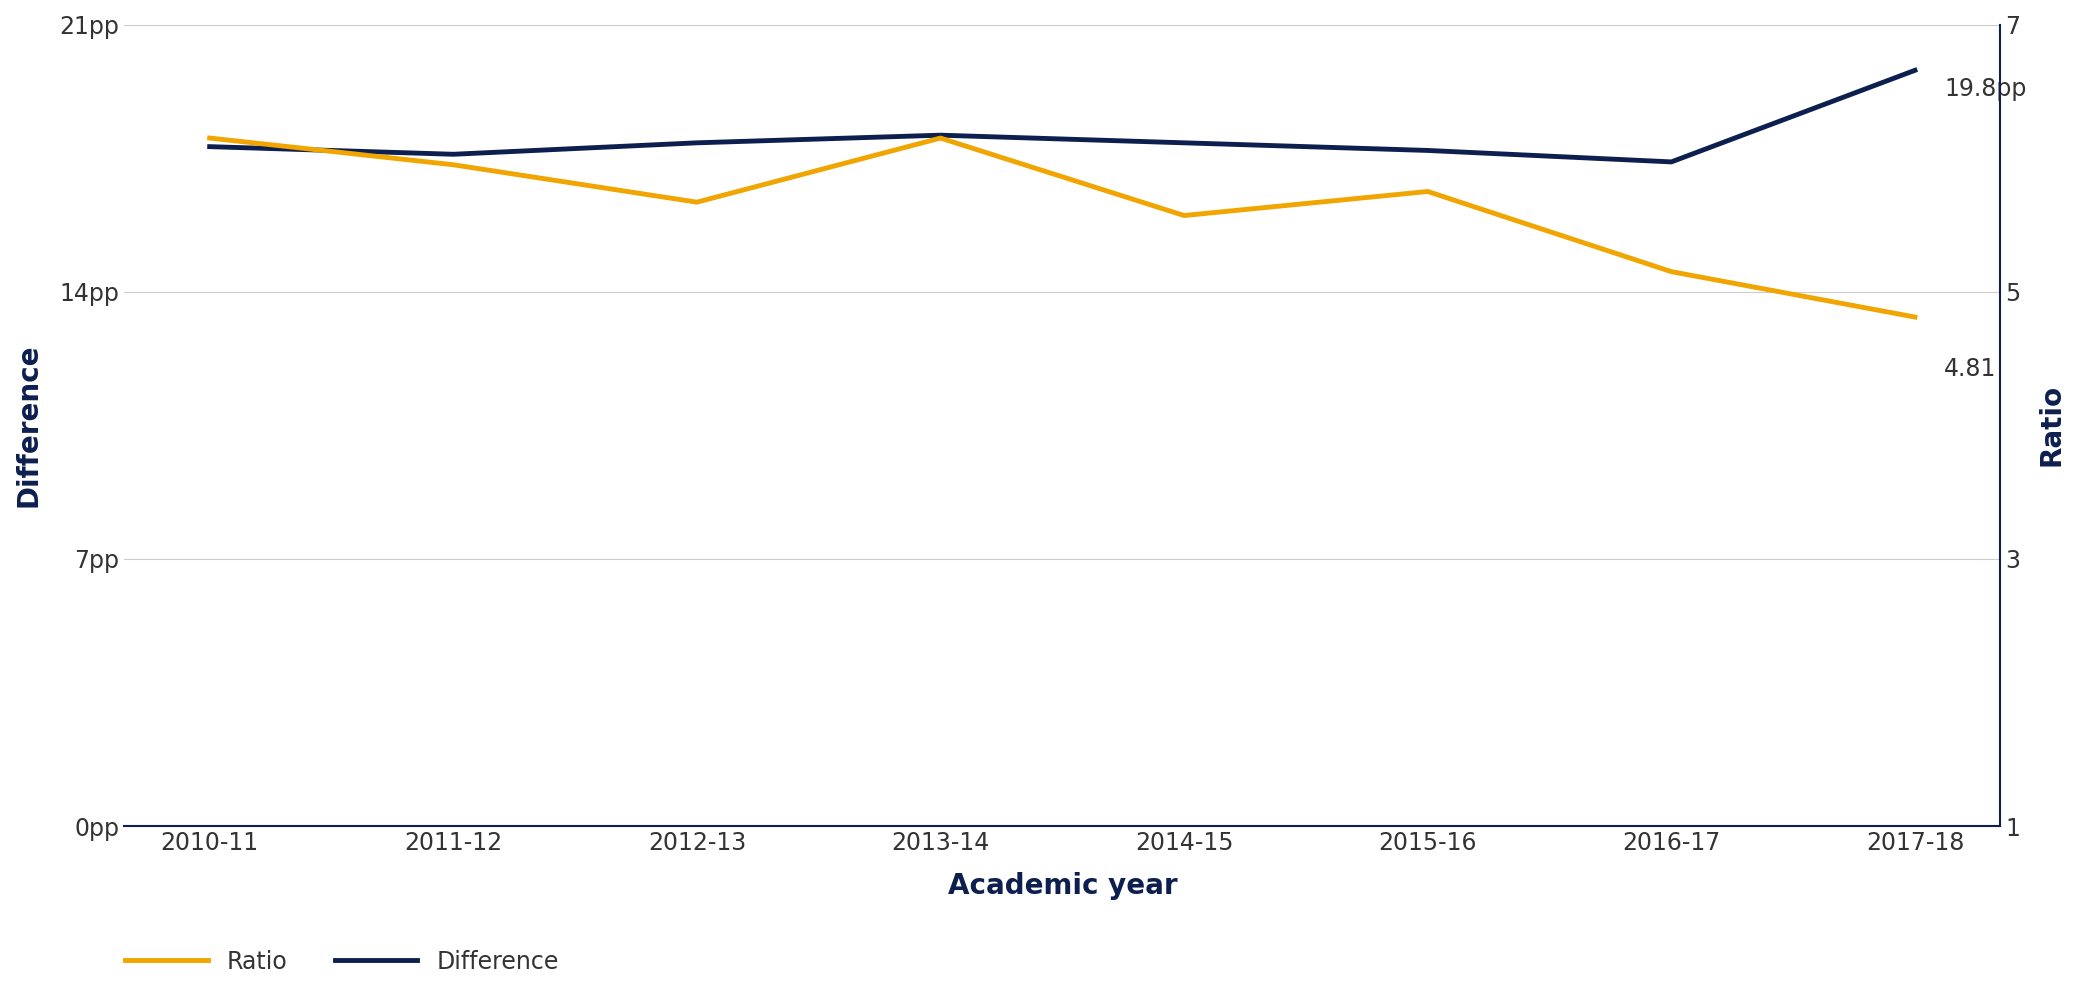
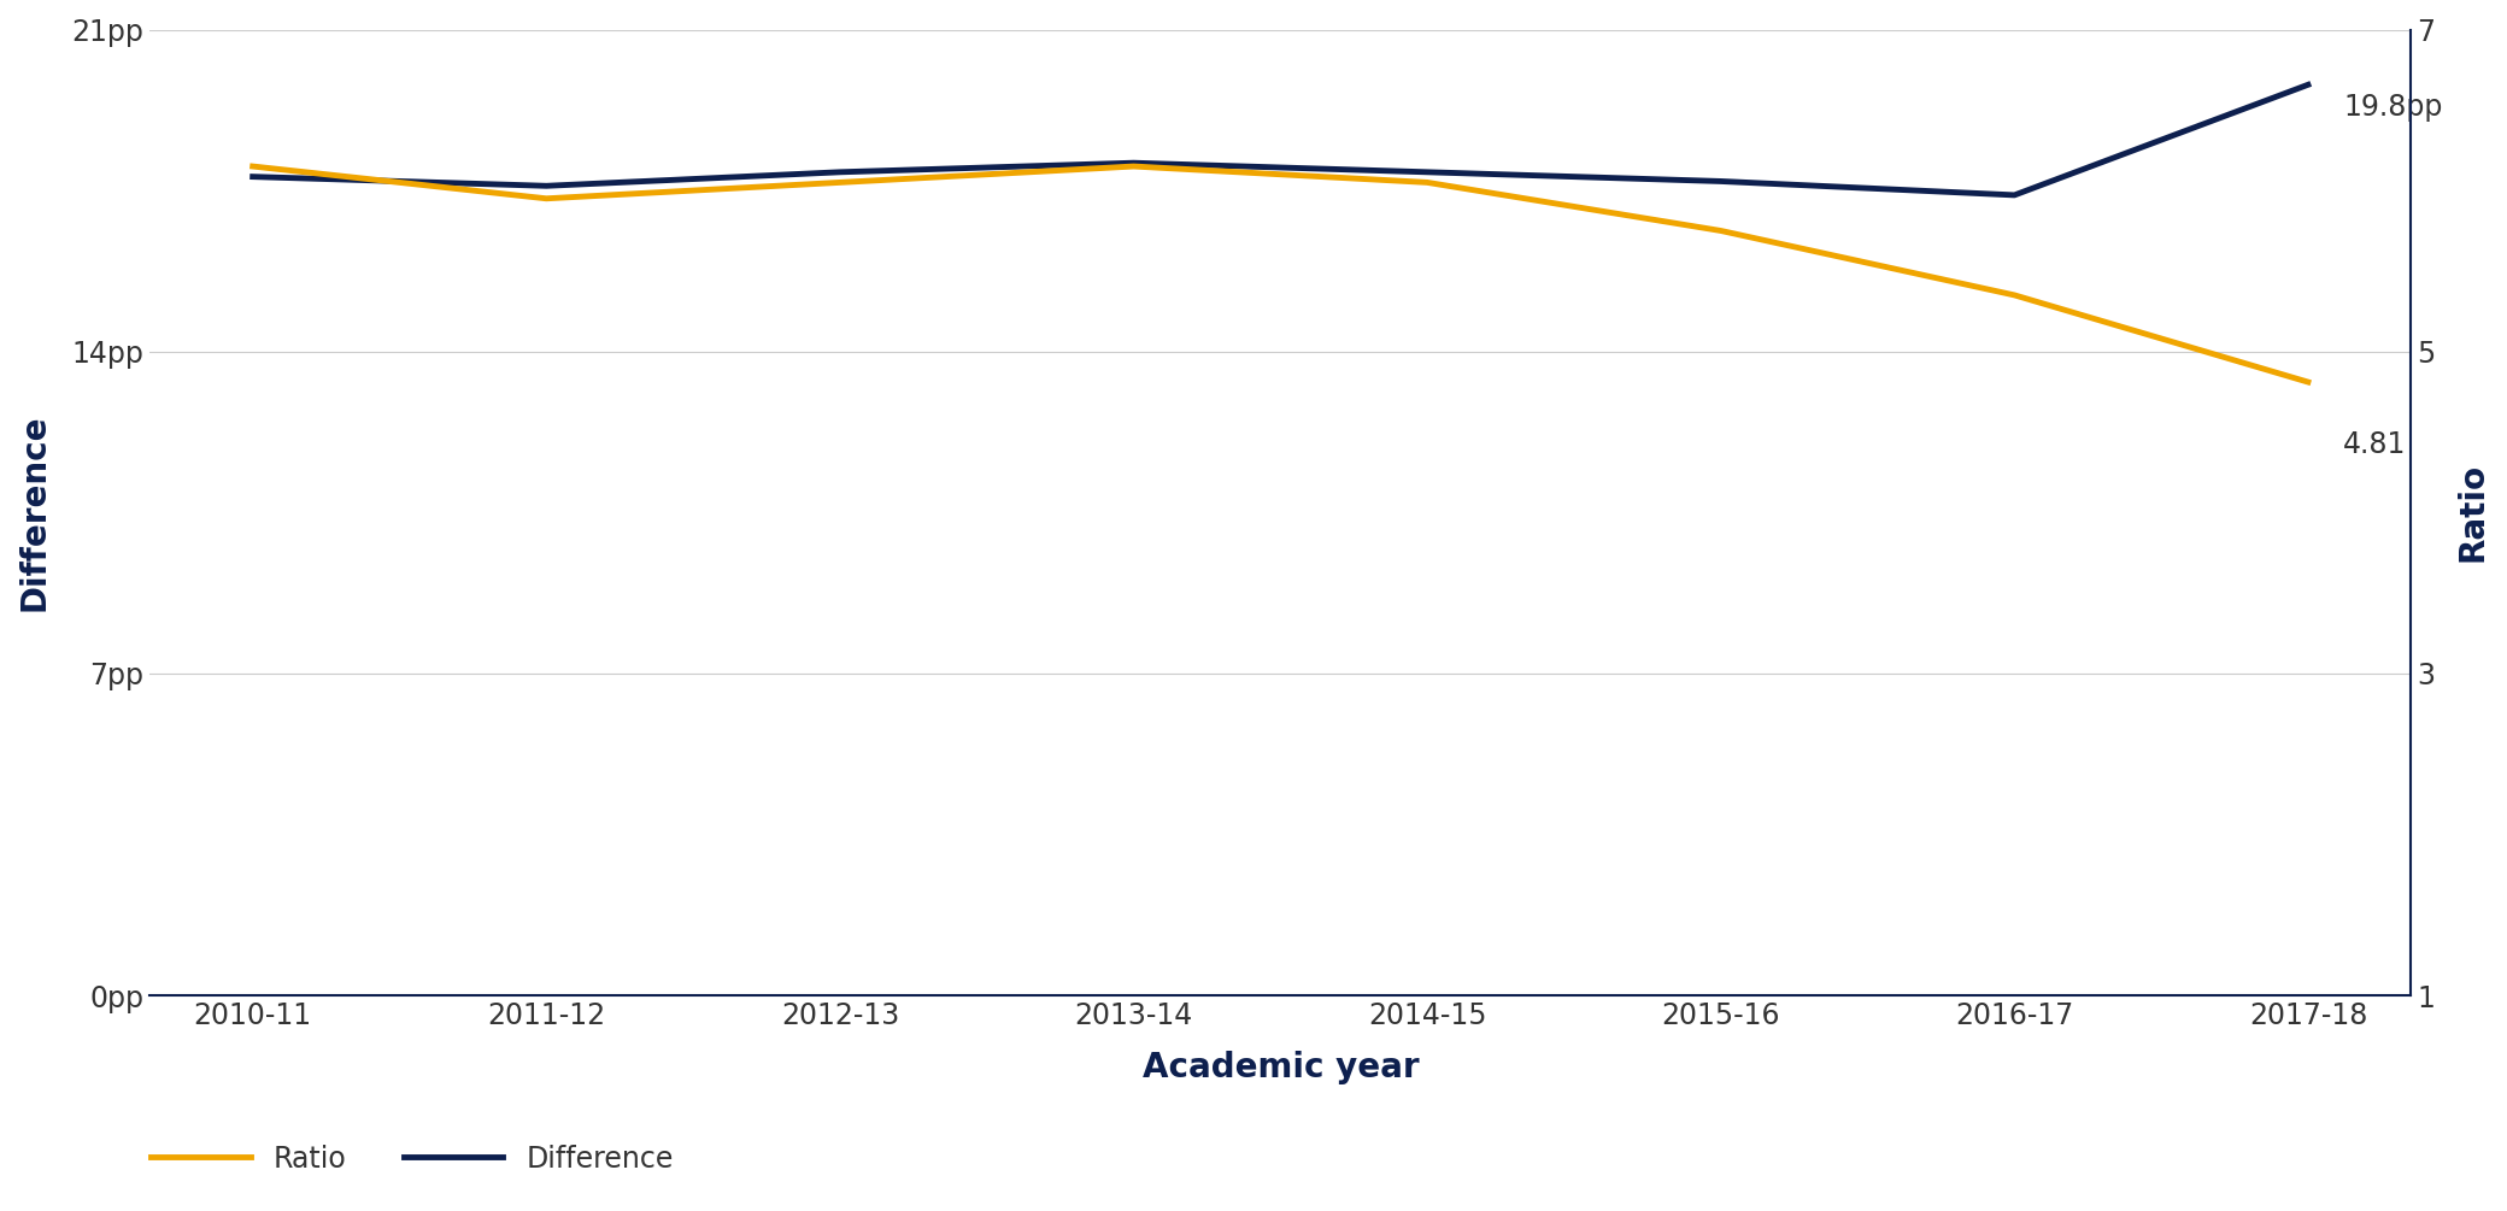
Ratio/2012-13: 5.67 -> 6.05
Ratio/2014-15: 5.57 -> 6.05
Ratio/2016-17: 5.15 -> 5.35
